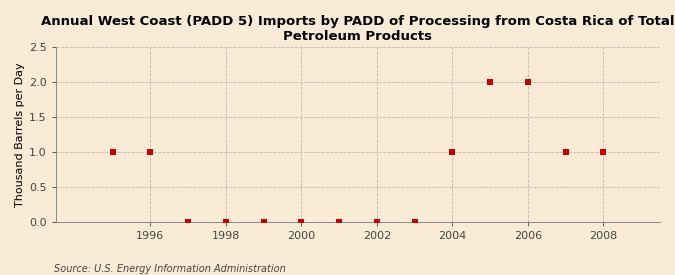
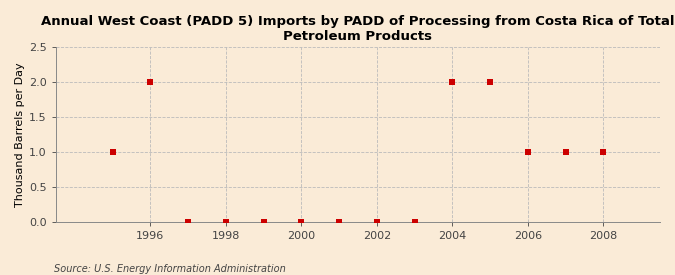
1996: 1 -> 2
2004: 1 -> 2
2006: 2 -> 1
